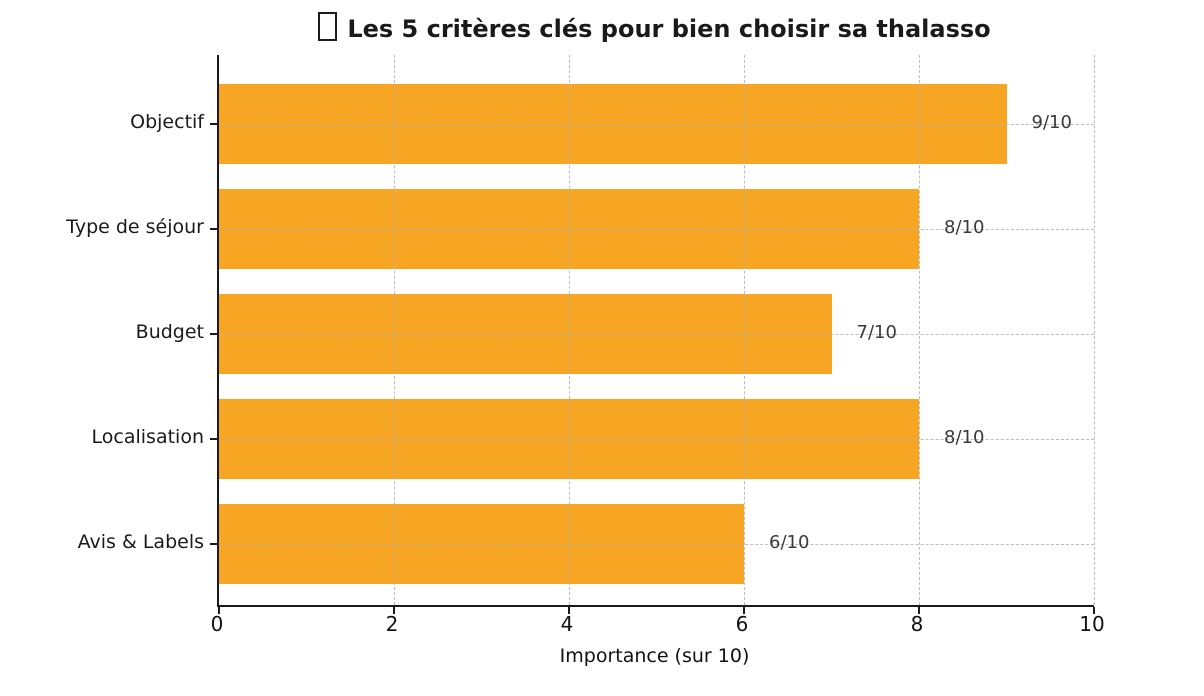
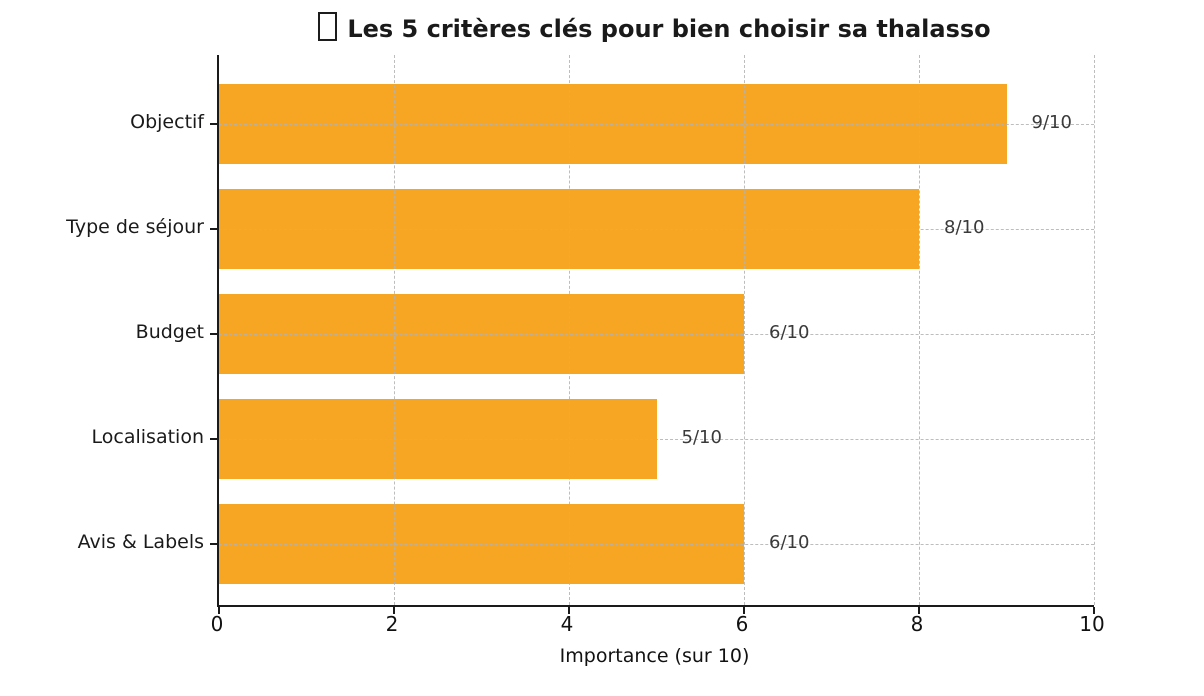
Budget: 7 -> 6
Localisation: 8 -> 5
